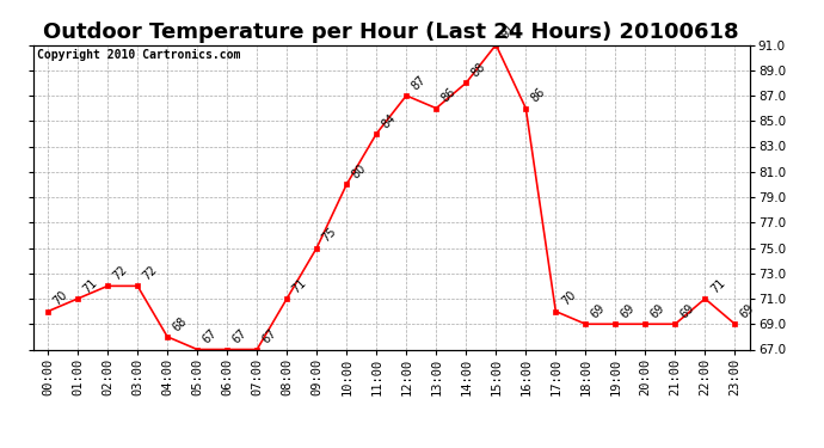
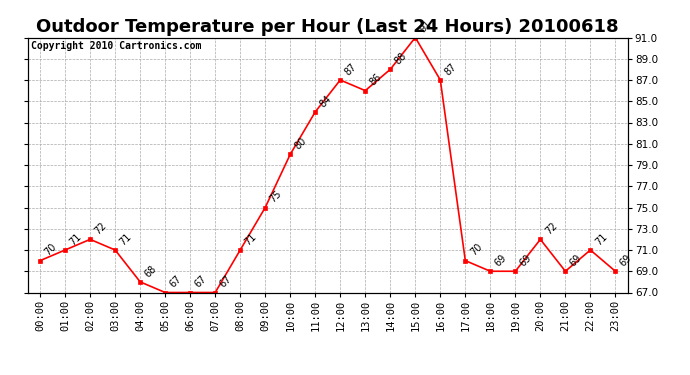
03:00: 72 -> 71
16:00: 86 -> 87
20:00: 69 -> 72
